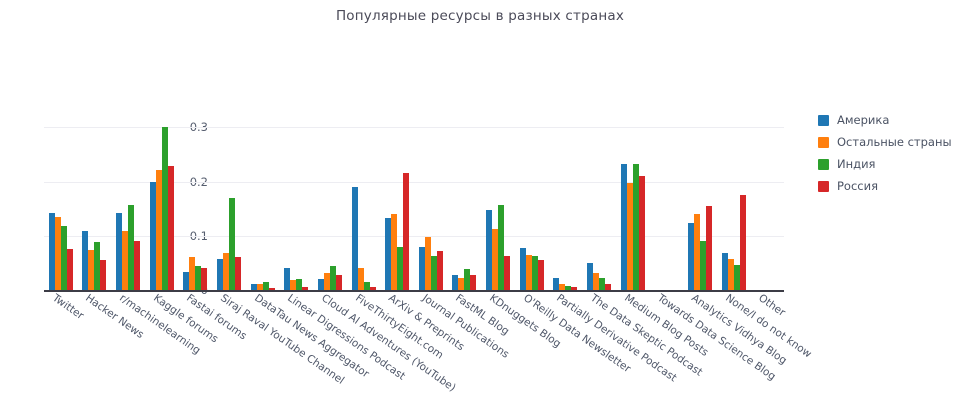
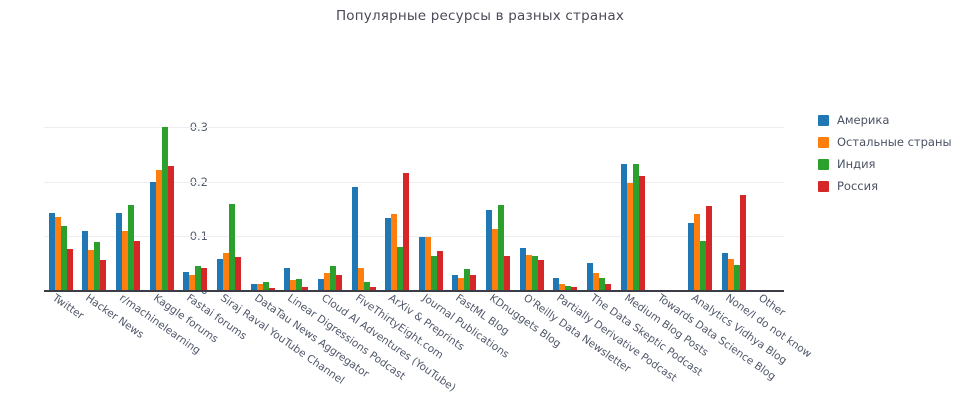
Остальные страны/Fastai forums: 0.06 -> 0.03
Индия/Siraj Raval YouTube Channel: 0.17 -> 0.16
Америка/Journal Publications: 0.08 -> 0.10
